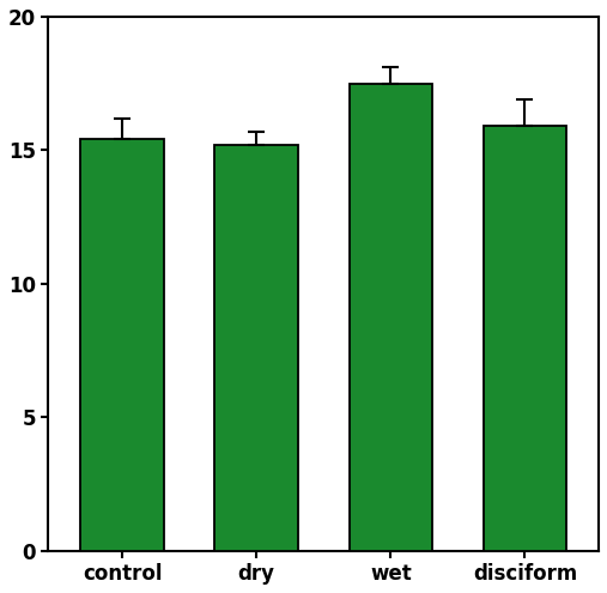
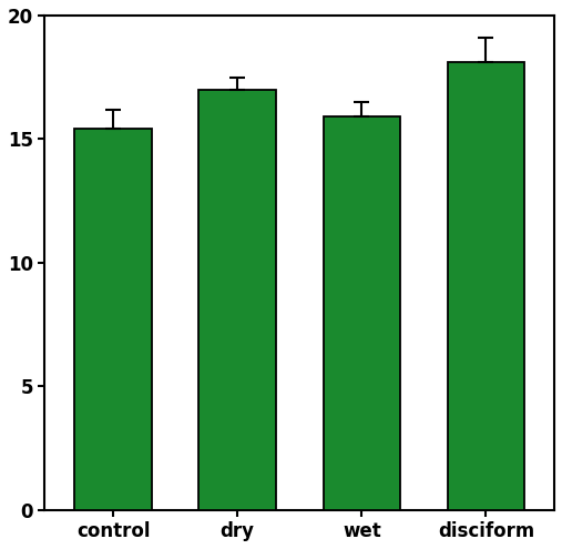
dry: 15.2 -> 17.0
wet: 17.5 -> 15.9
disciform: 15.9 -> 18.1
